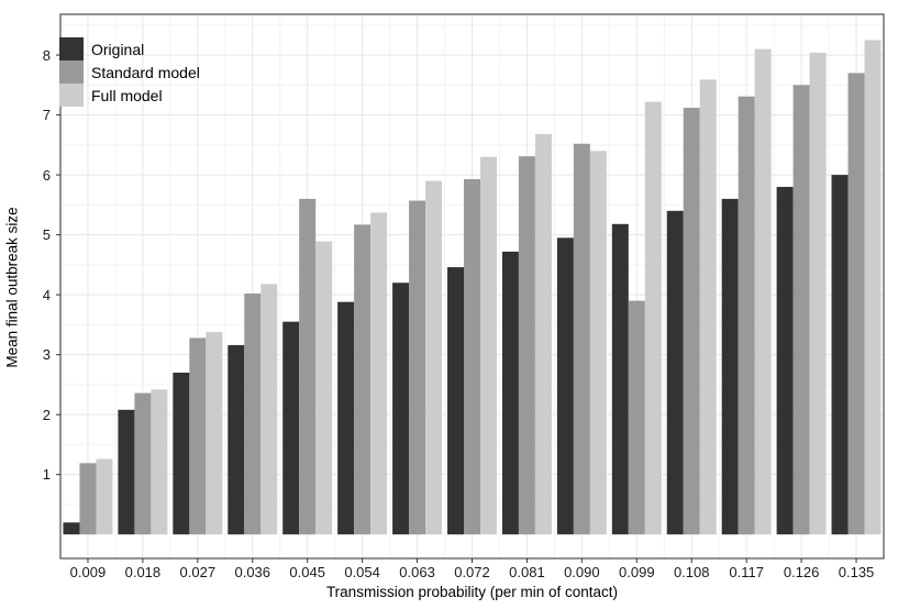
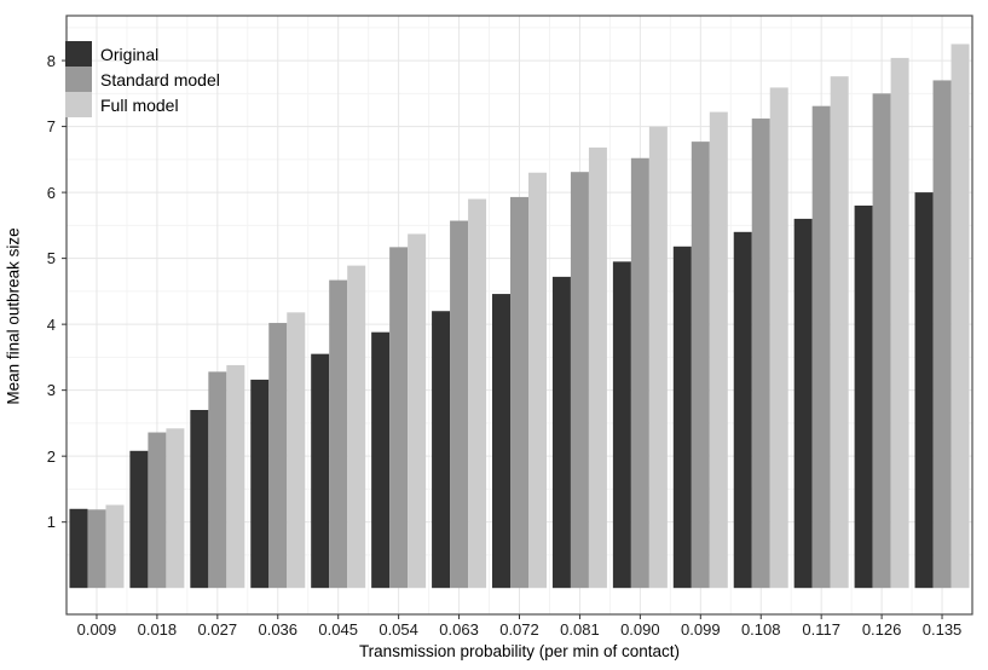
Original/0.009: 0.2 -> 1.2
Standard model/0.045: 5.6 -> 4.7
Full model/0.090: 6.4 -> 7.0
Standard model/0.099: 3.9 -> 6.8
Full model/0.117: 8.1 -> 7.8
